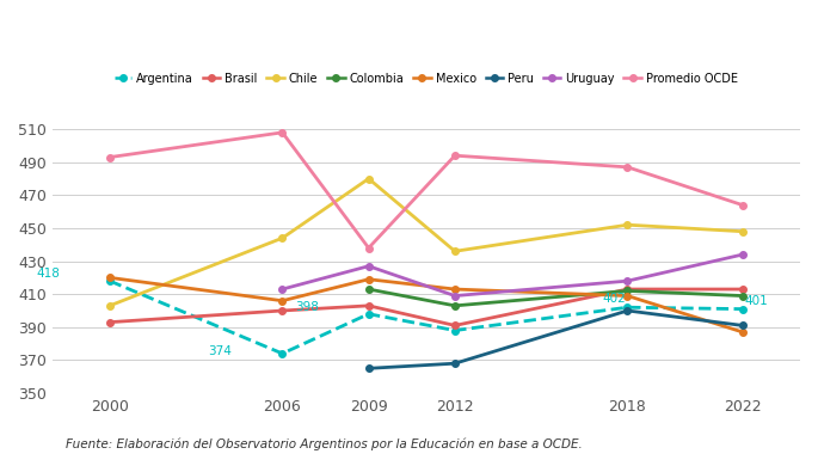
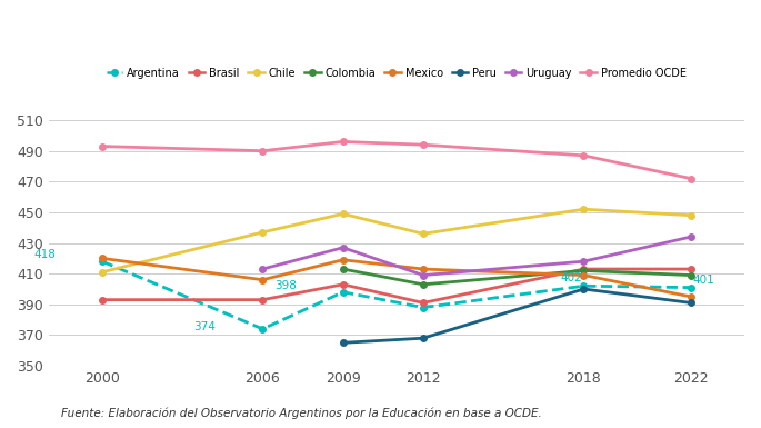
Chile/2000: 403 -> 411
Brasil/2006: 400 -> 393
Chile/2006: 444 -> 437
Promedio OCDE/2006: 508 -> 490
Chile/2009: 480 -> 449
Promedio OCDE/2009: 438 -> 496
Mexico/2022: 387 -> 395
Promedio OCDE/2022: 464 -> 472
